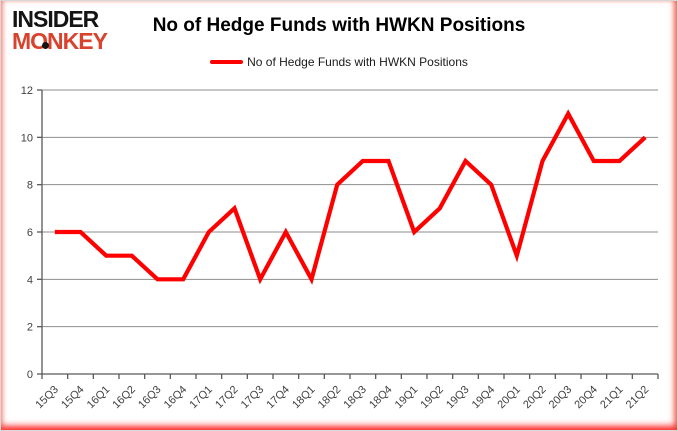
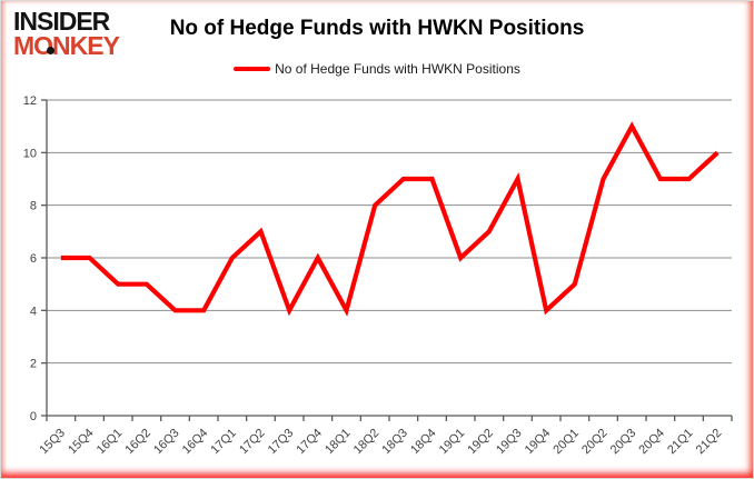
19Q4: 8 -> 4
